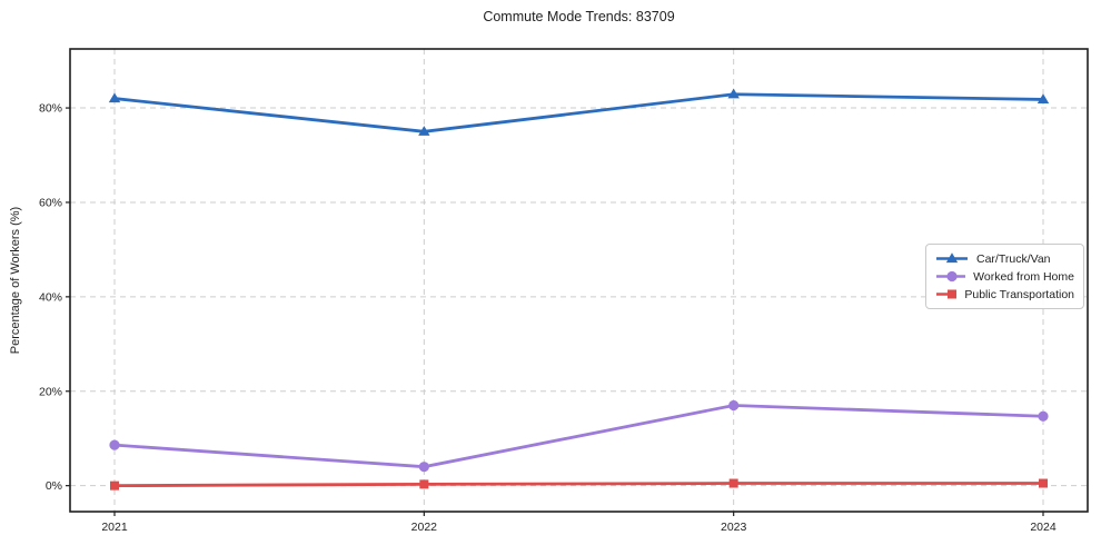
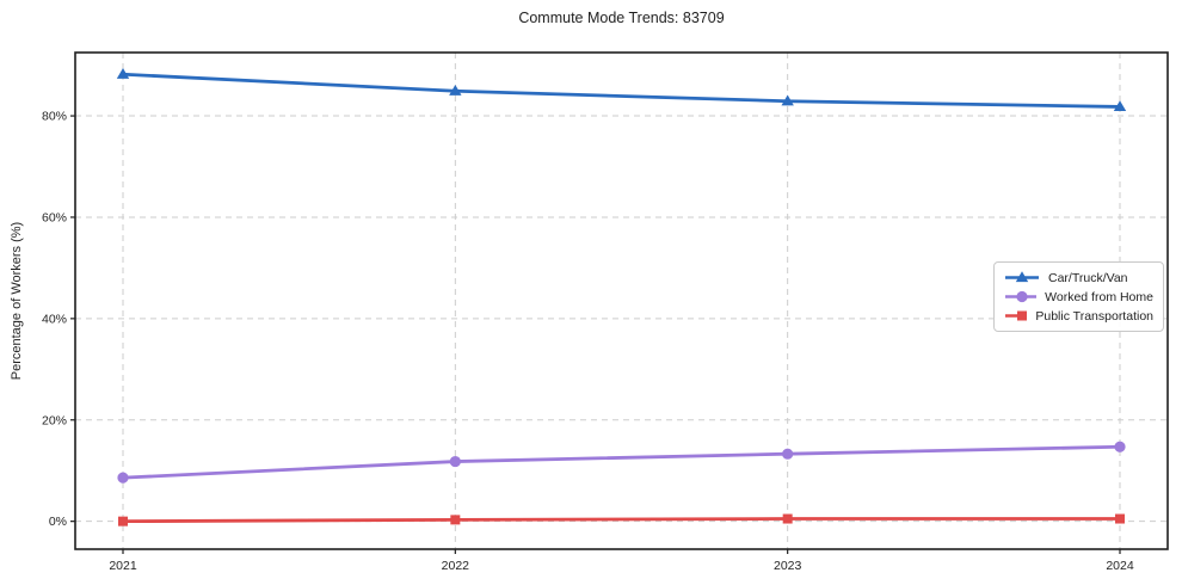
Car/Truck/Van/2021: 82% -> 88%
Car/Truck/Van/2022: 75% -> 85%
Worked from Home/2022: 4% -> 12%
Worked from Home/2023: 17% -> 13%
